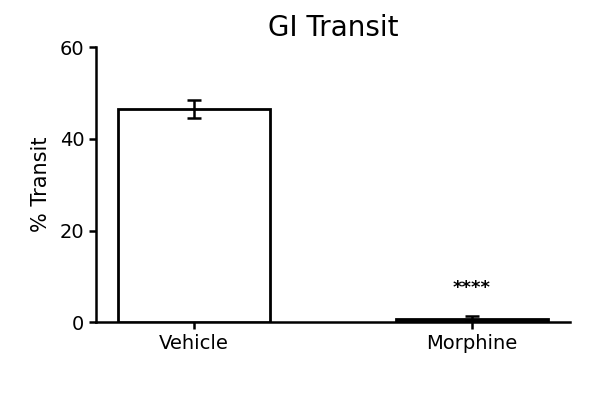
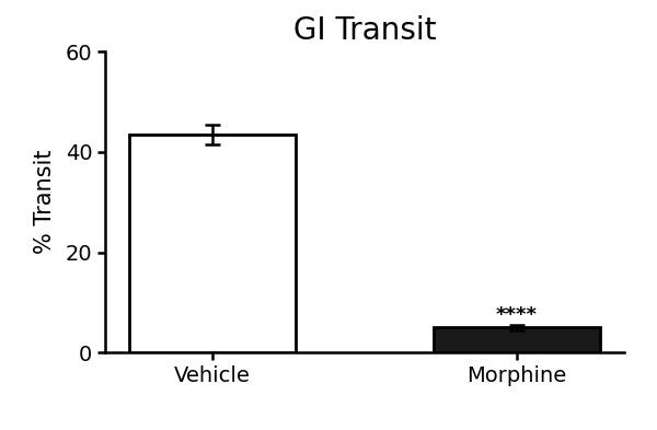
Vehicle: 46.5 -> 43.5
Morphine: 0.8 -> 5.0
